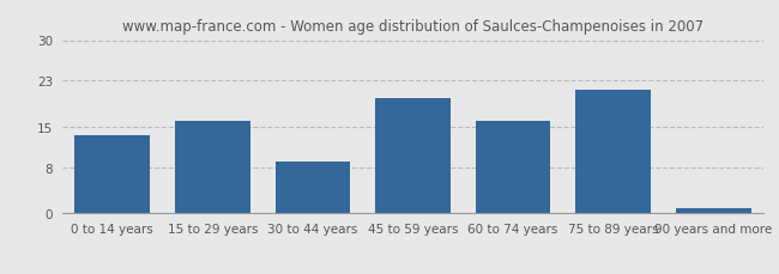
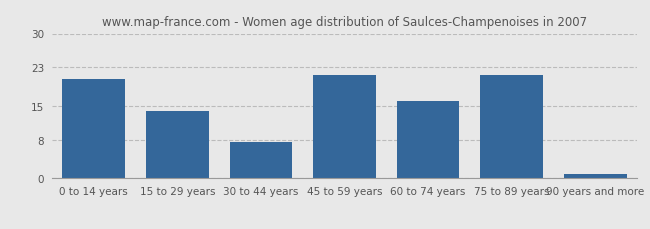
0 to 14 years: 13.5 -> 20.5
15 to 29 years: 16.0 -> 14.0
30 to 44 years: 9.0 -> 7.5
45 to 59 years: 20.0 -> 21.5
